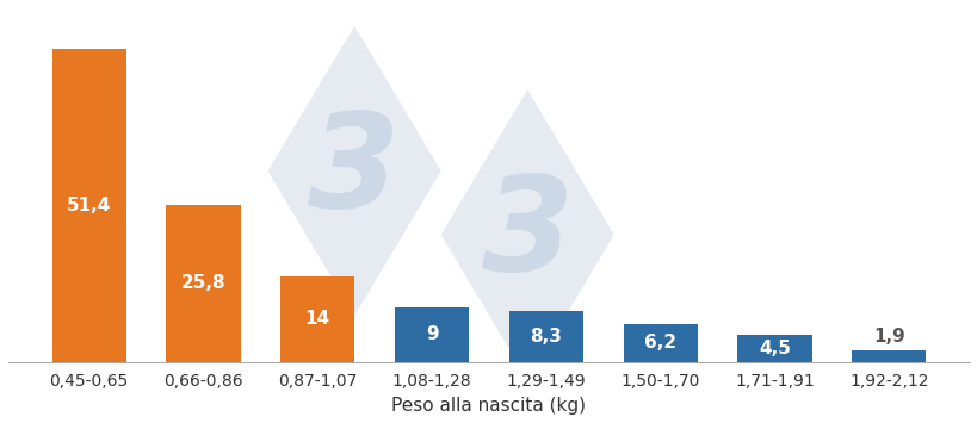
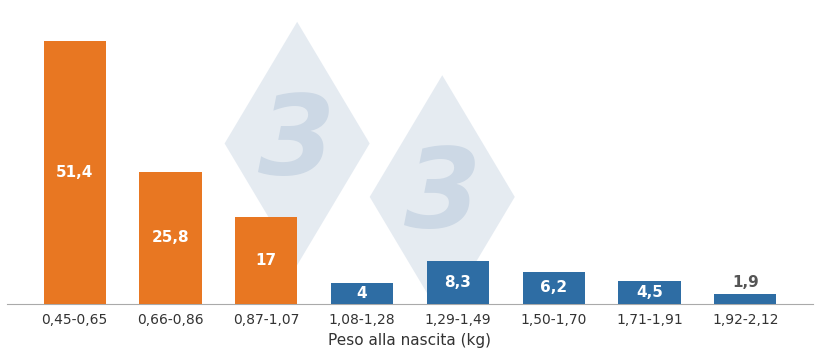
0,87-1,07: 14 -> 17
1,08-1,28: 9 -> 4
